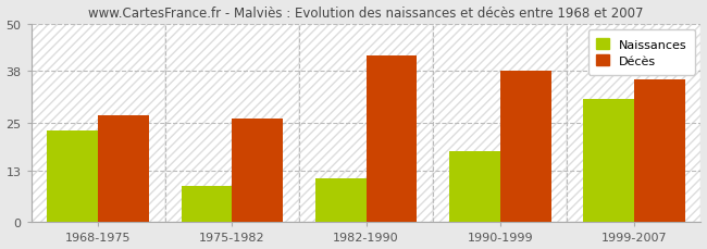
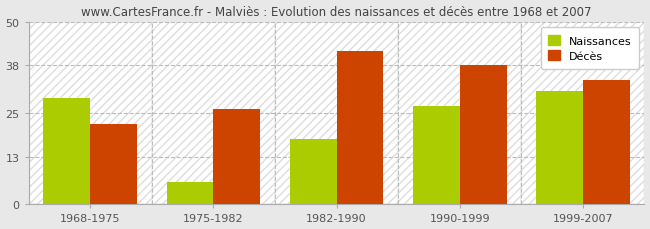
Naissances/1968-1975: 23 -> 29
Décès/1968-1975: 27 -> 22
Naissances/1975-1982: 9 -> 6
Naissances/1982-1990: 11 -> 18
Naissances/1990-1999: 18 -> 27
Décès/1999-2007: 36 -> 34
